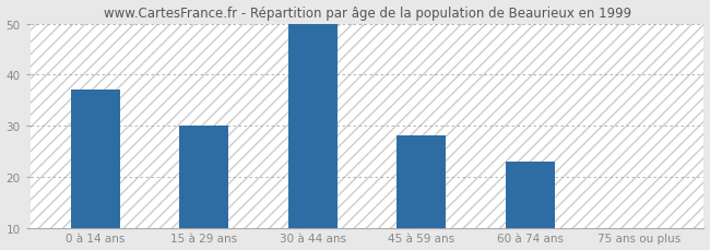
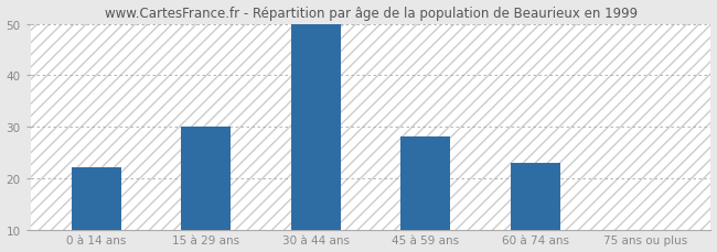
0 à 14 ans: 37 -> 22
